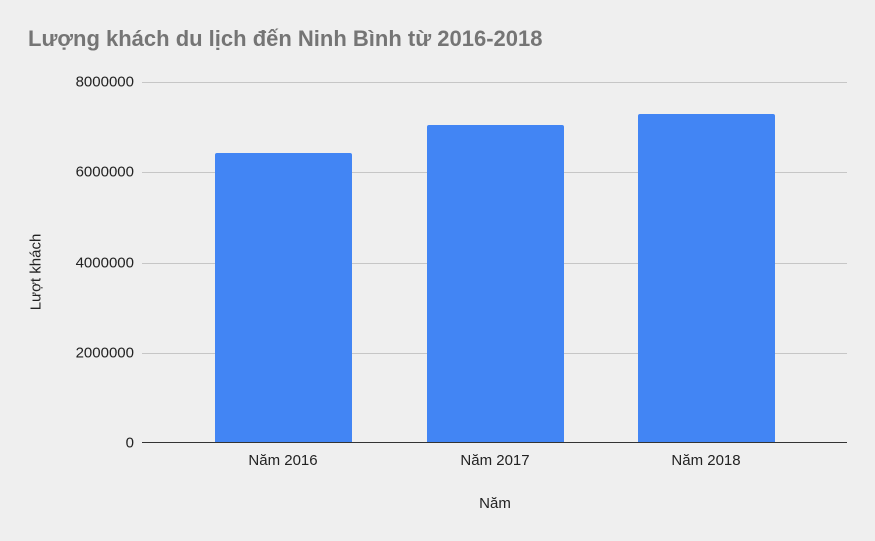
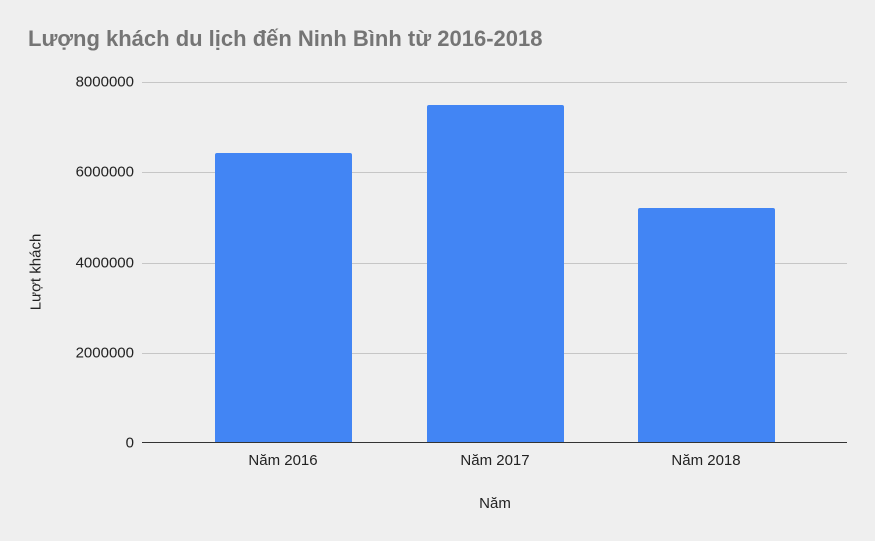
Năm 2017: 7000000 -> 7500000
Năm 2018: 7300000 -> 5200000
